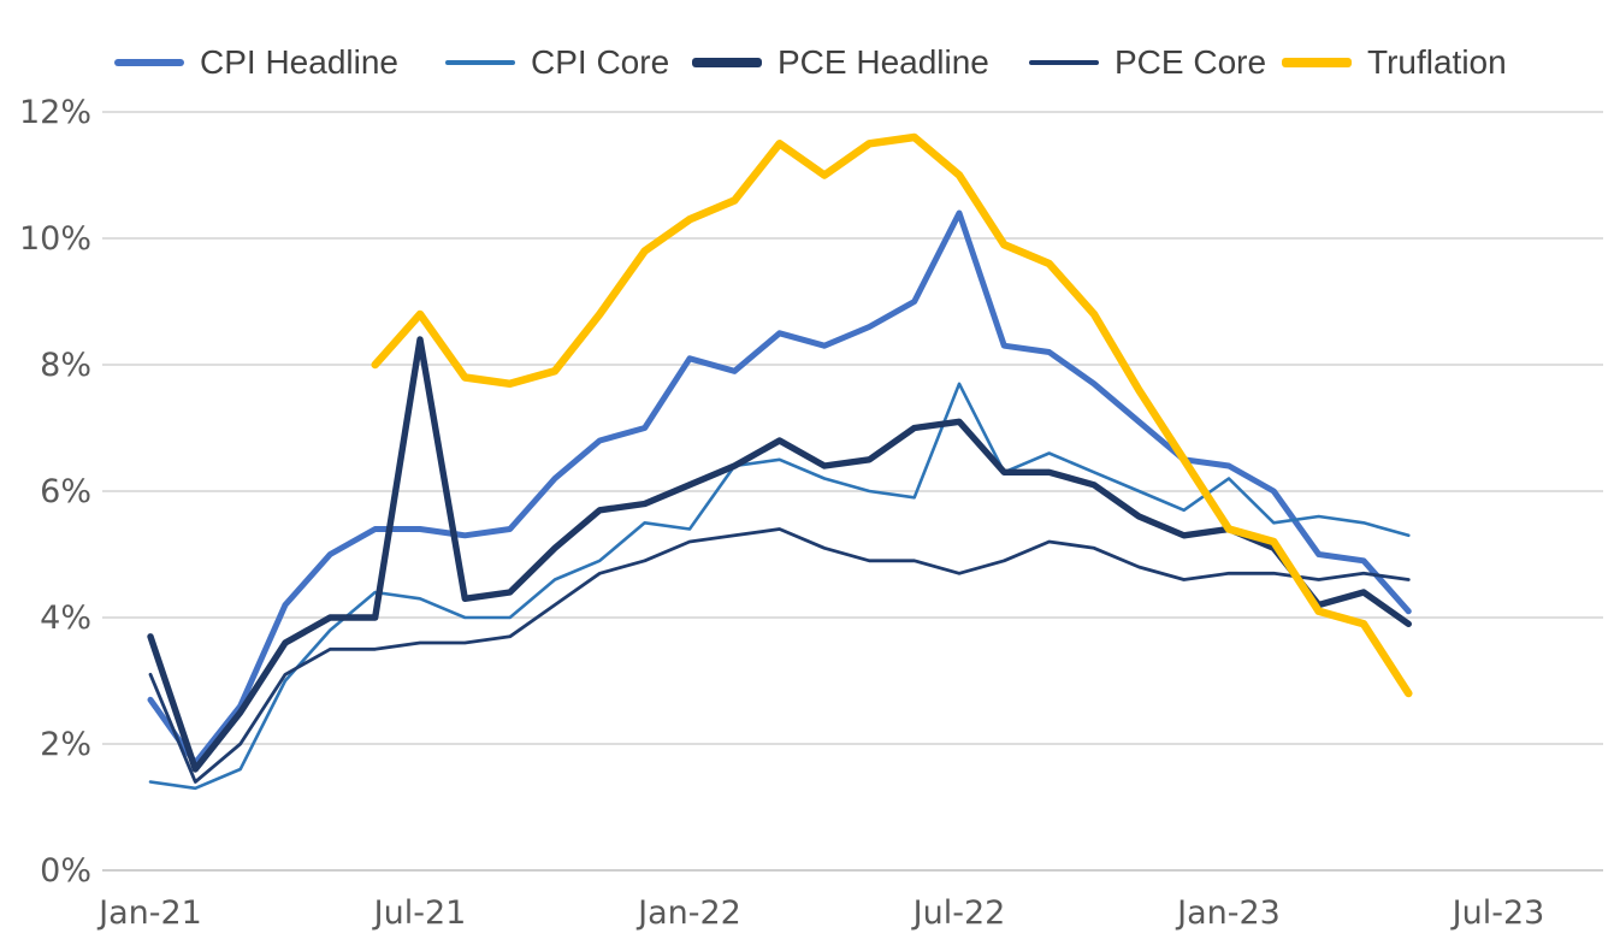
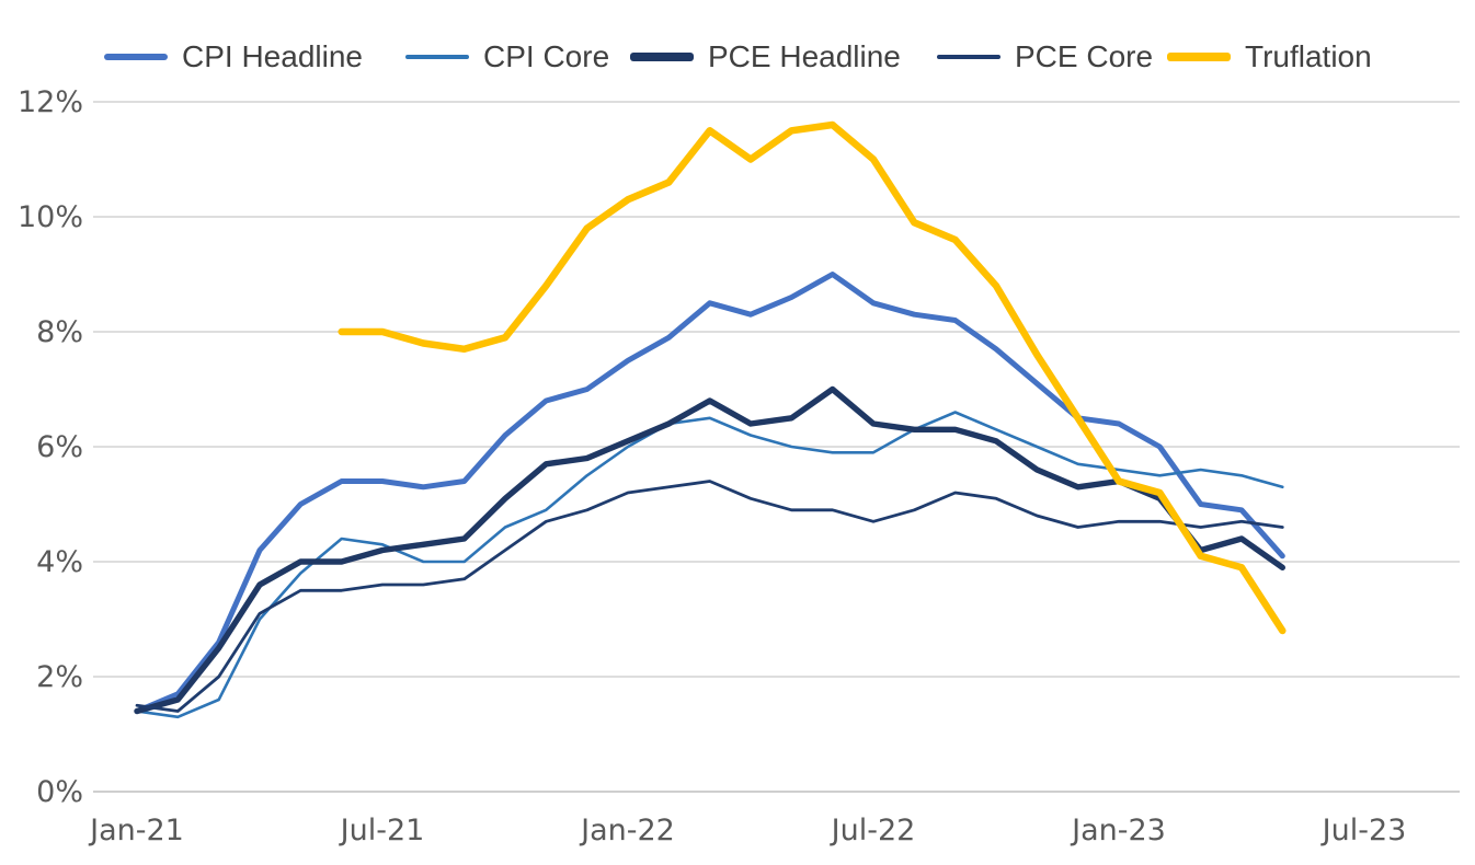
CPI Headline/Jan-21: 2.7% -> 1.4%
PCE Headline/Jan-21: 3.7% -> 1.4%
PCE Core/Jan-21: 3.1% -> 1.5%
PCE Headline/Jul-21: 8.4% -> 4.2%
Truflation/Jul-21: 8.8% -> 8.0%
CPI Headline/Jan-22: 8.1% -> 7.5%
CPI Core/Jan-22: 5.4% -> 6.0%
CPI Headline/Jul-22: 10.4% -> 8.5%
CPI Core/Jul-22: 7.7% -> 5.9%
PCE Headline/Jul-22: 7.1% -> 6.4%
CPI Core/Jan-23: 6.2% -> 5.6%
